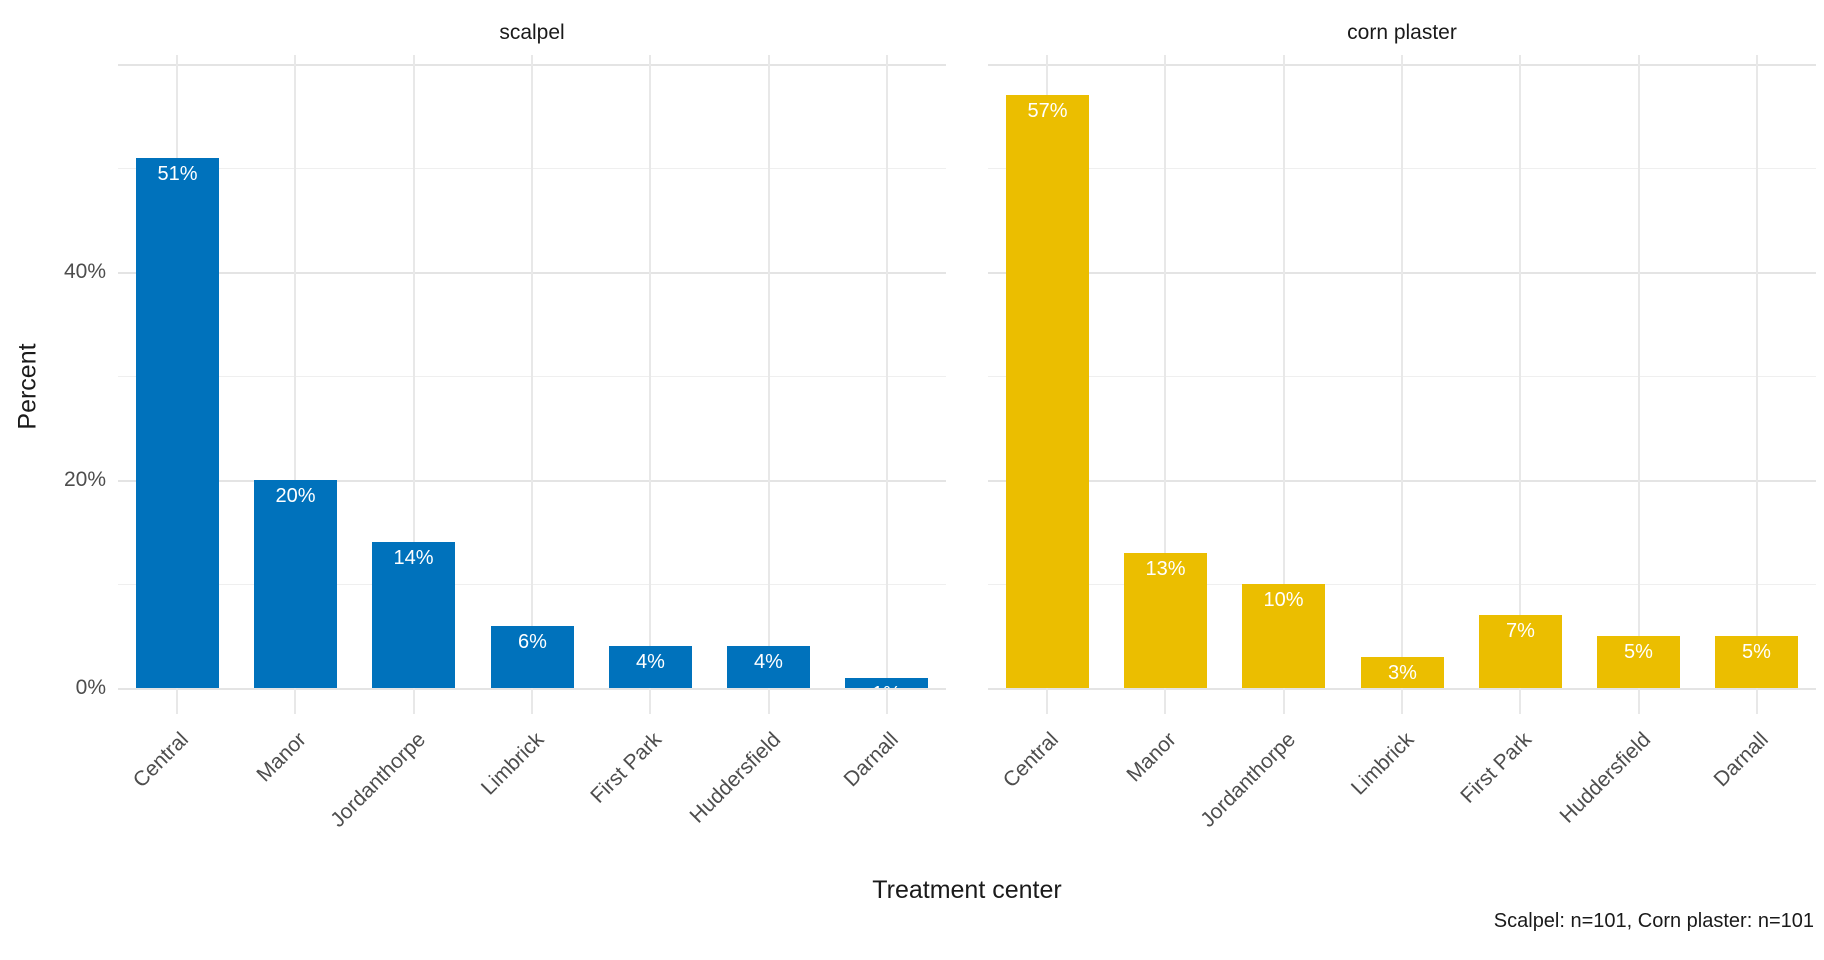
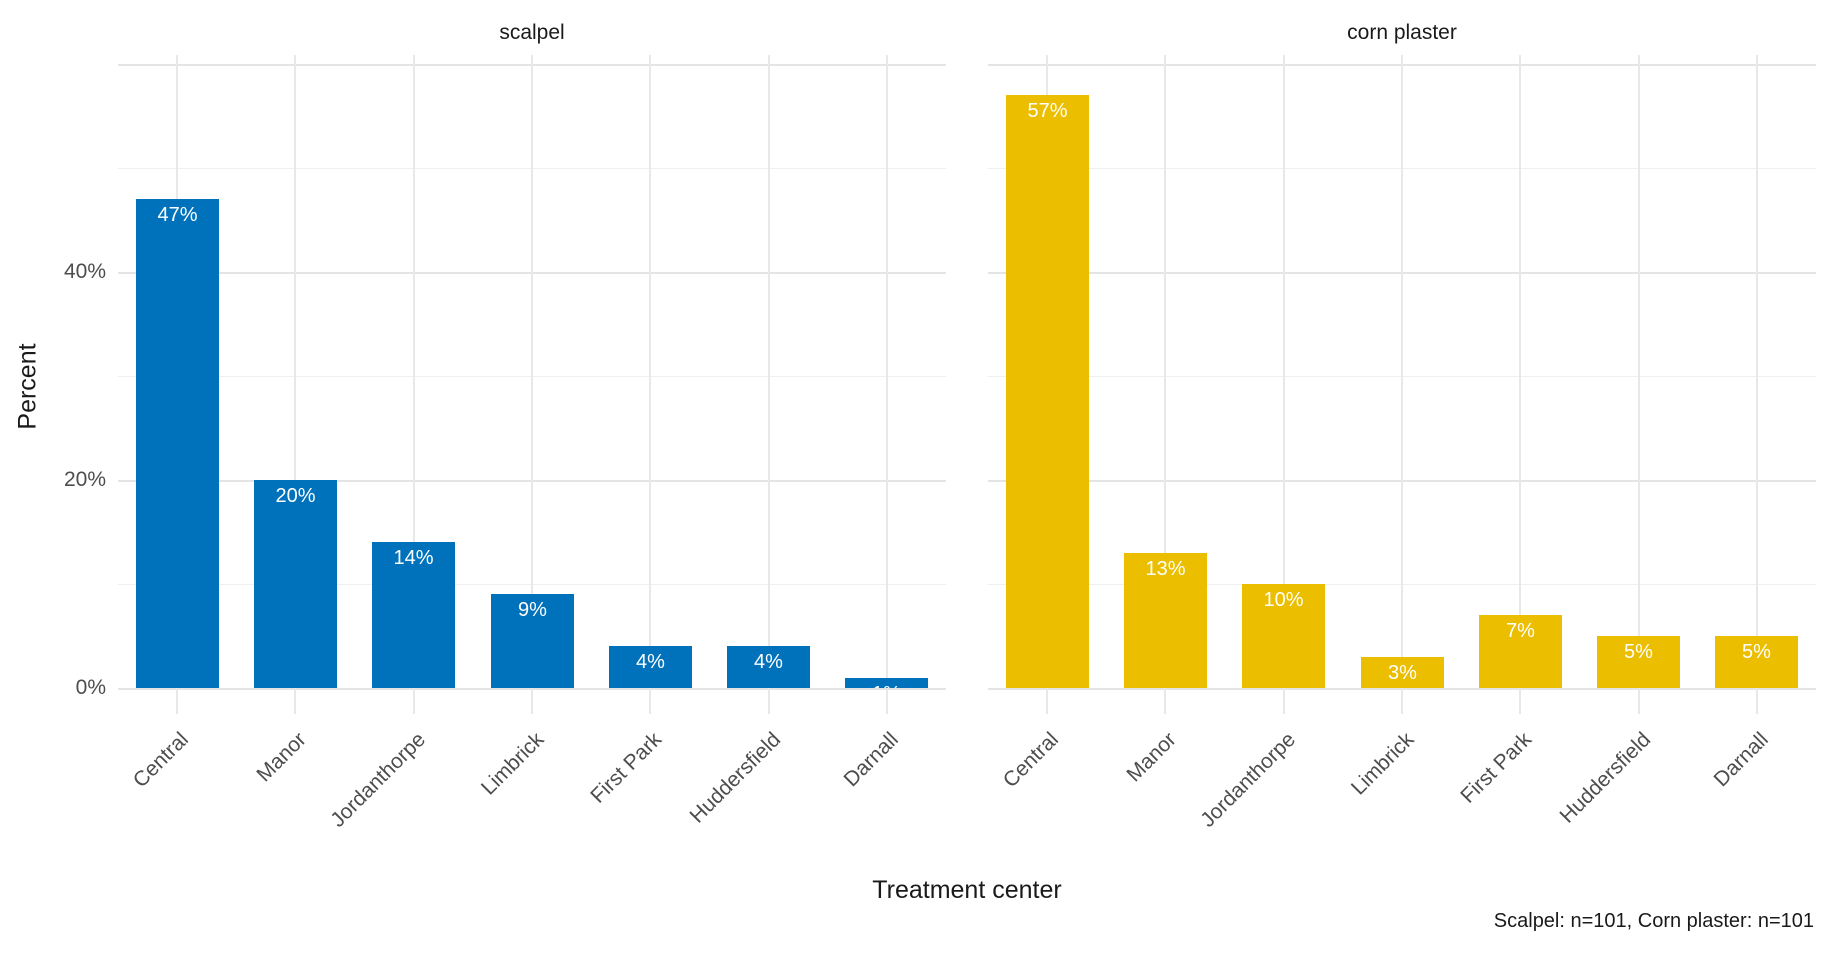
scalpel/Central: 51% -> 47%
scalpel/Limbrick: 6% -> 9%
